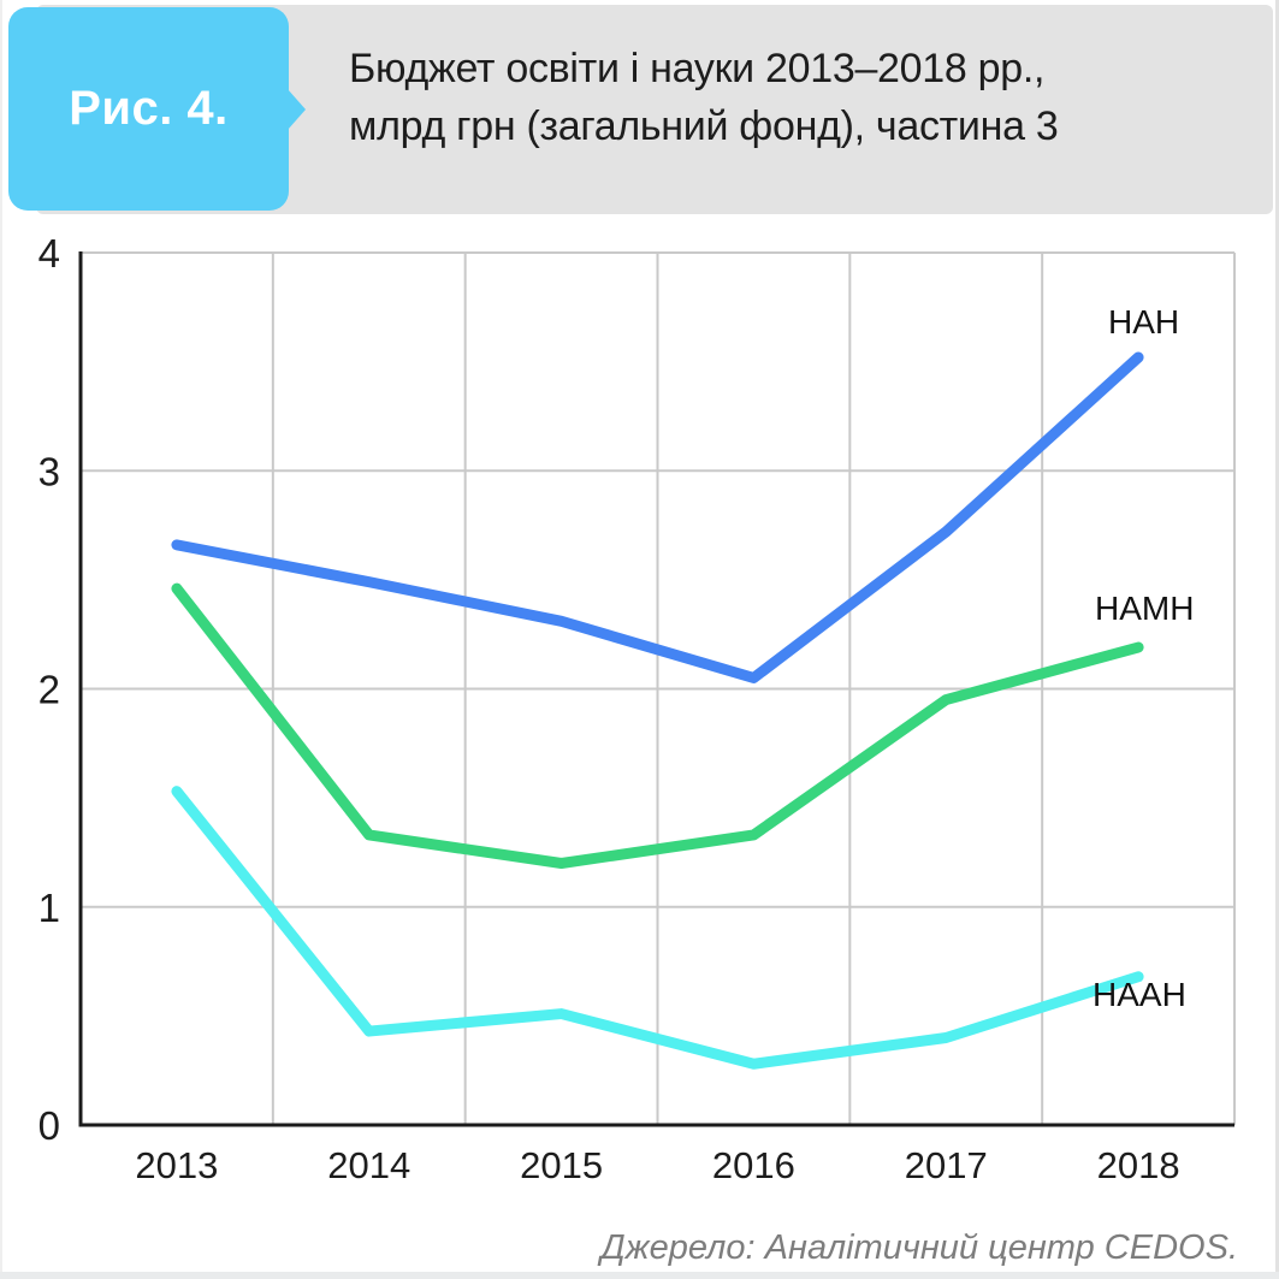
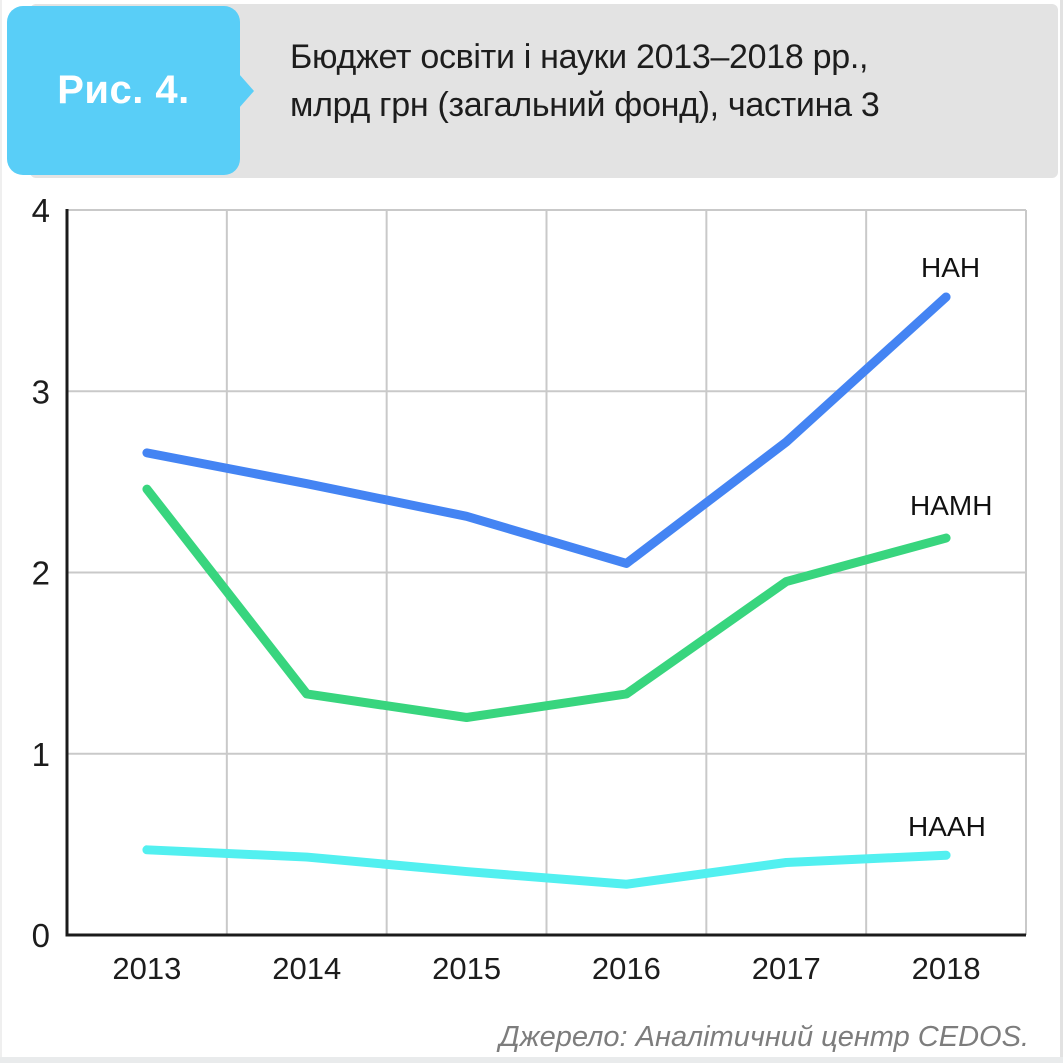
НААН/2013: 1.53 -> 0.47
НААН/2015: 0.51 -> 0.35
НААН/2018: 0.68 -> 0.44
